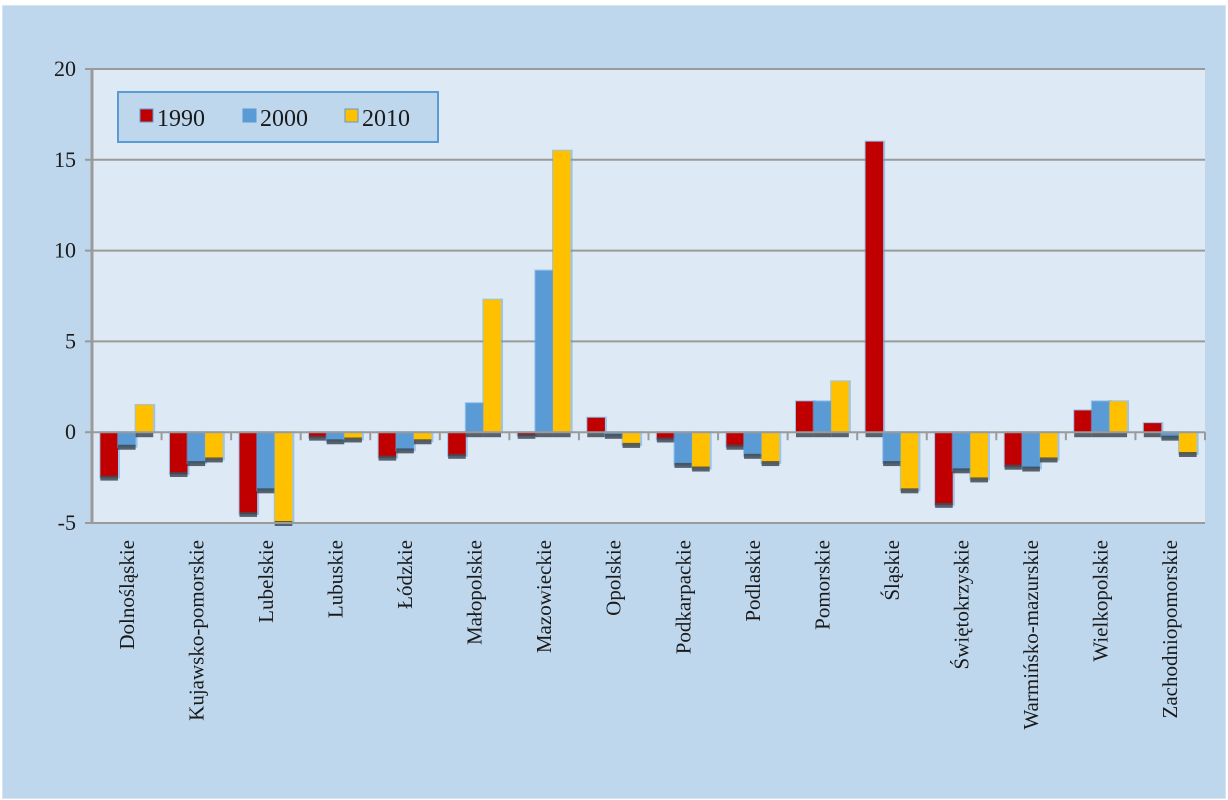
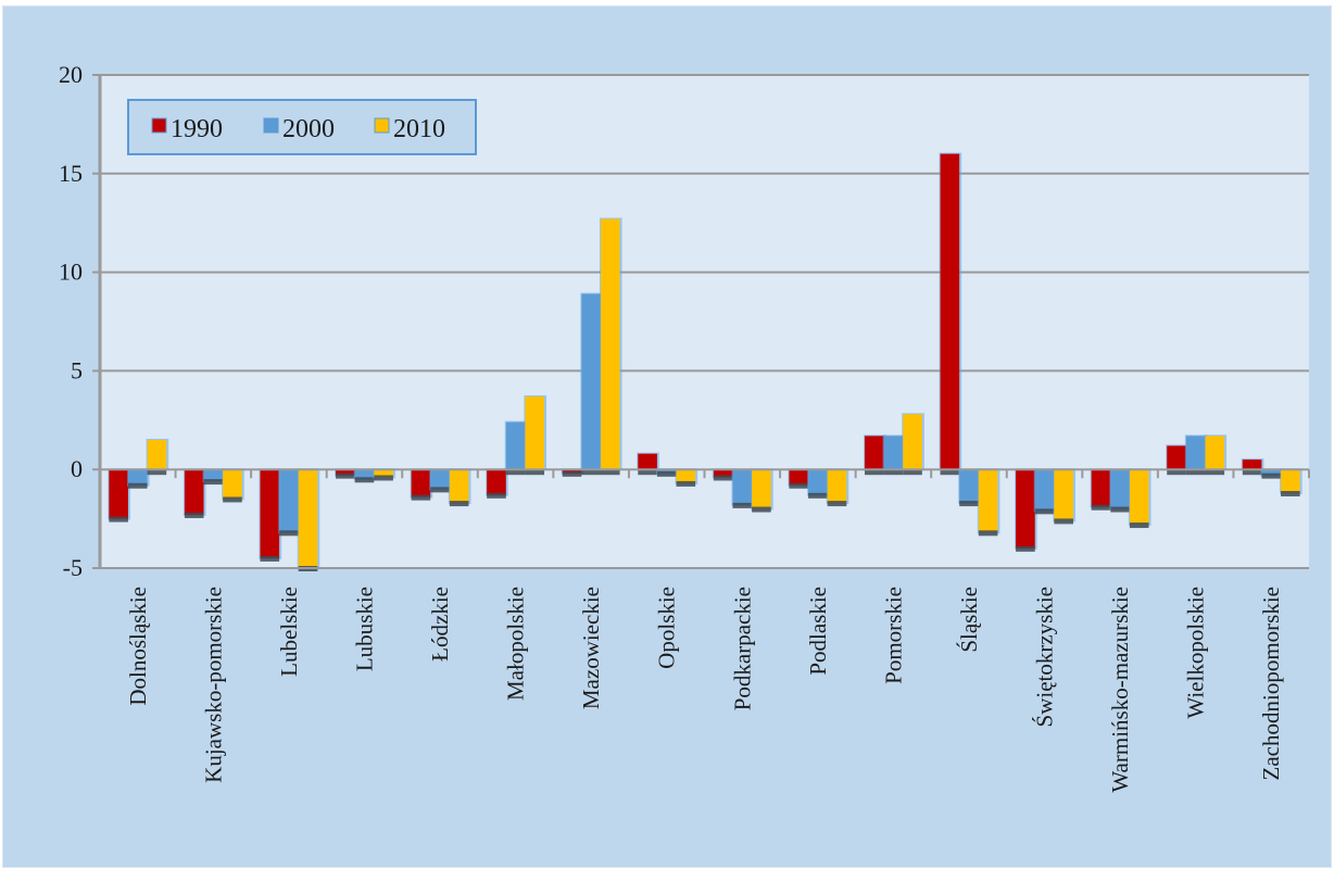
2000/Kujawsko-pomorskie: -1.7 -> -0.6
2010/Łódzkie: -0.5 -> -1.7
2000/Małopolskie: 1.6 -> 2.4
2010/Małopolskie: 7.3 -> 3.7
2010/Mazowieckie: 15.5 -> 12.7
2010/Warmińsko-mazurskie: -1.5 -> -2.8
